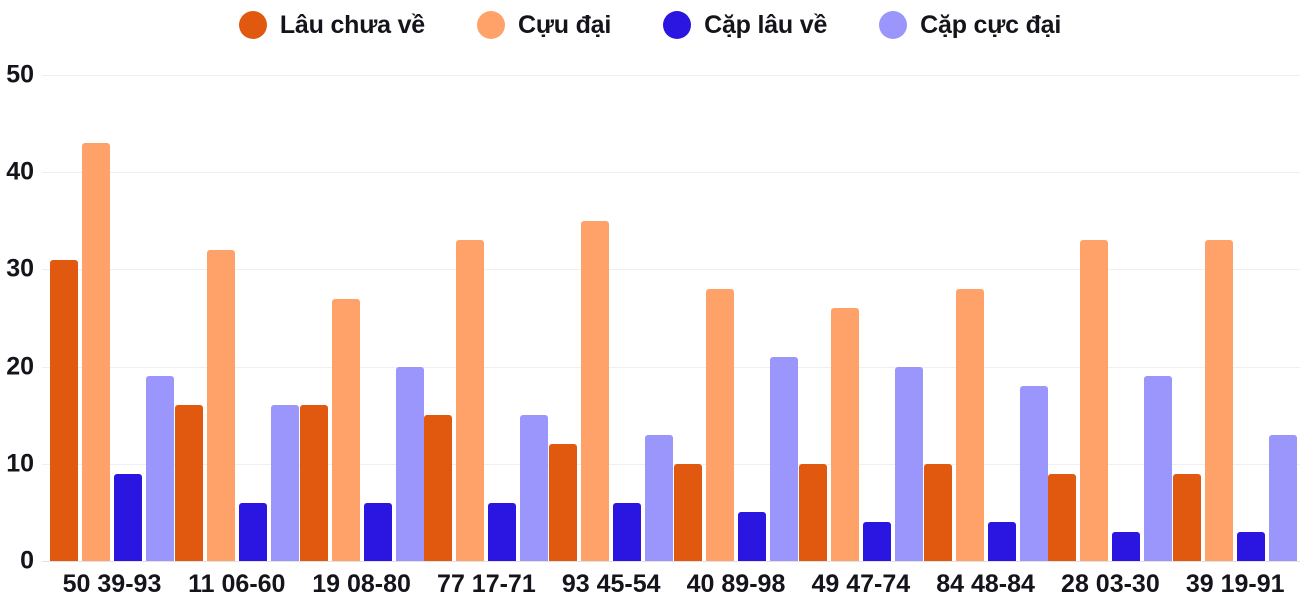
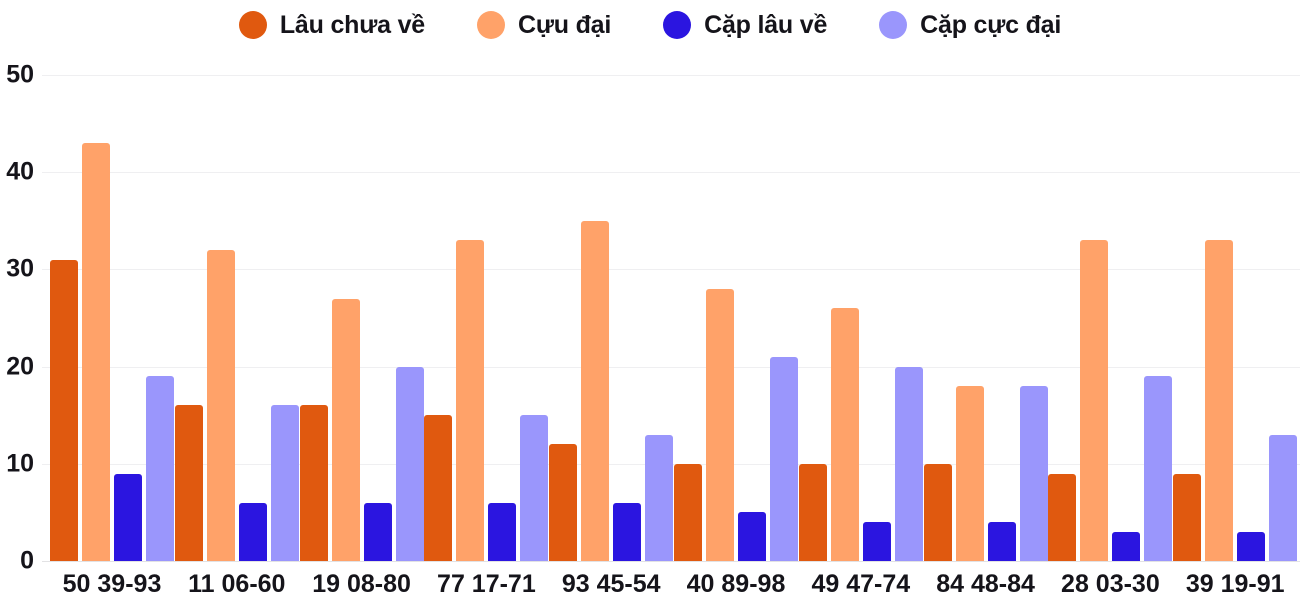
Cựu đại/84 48-84: 28 -> 18
